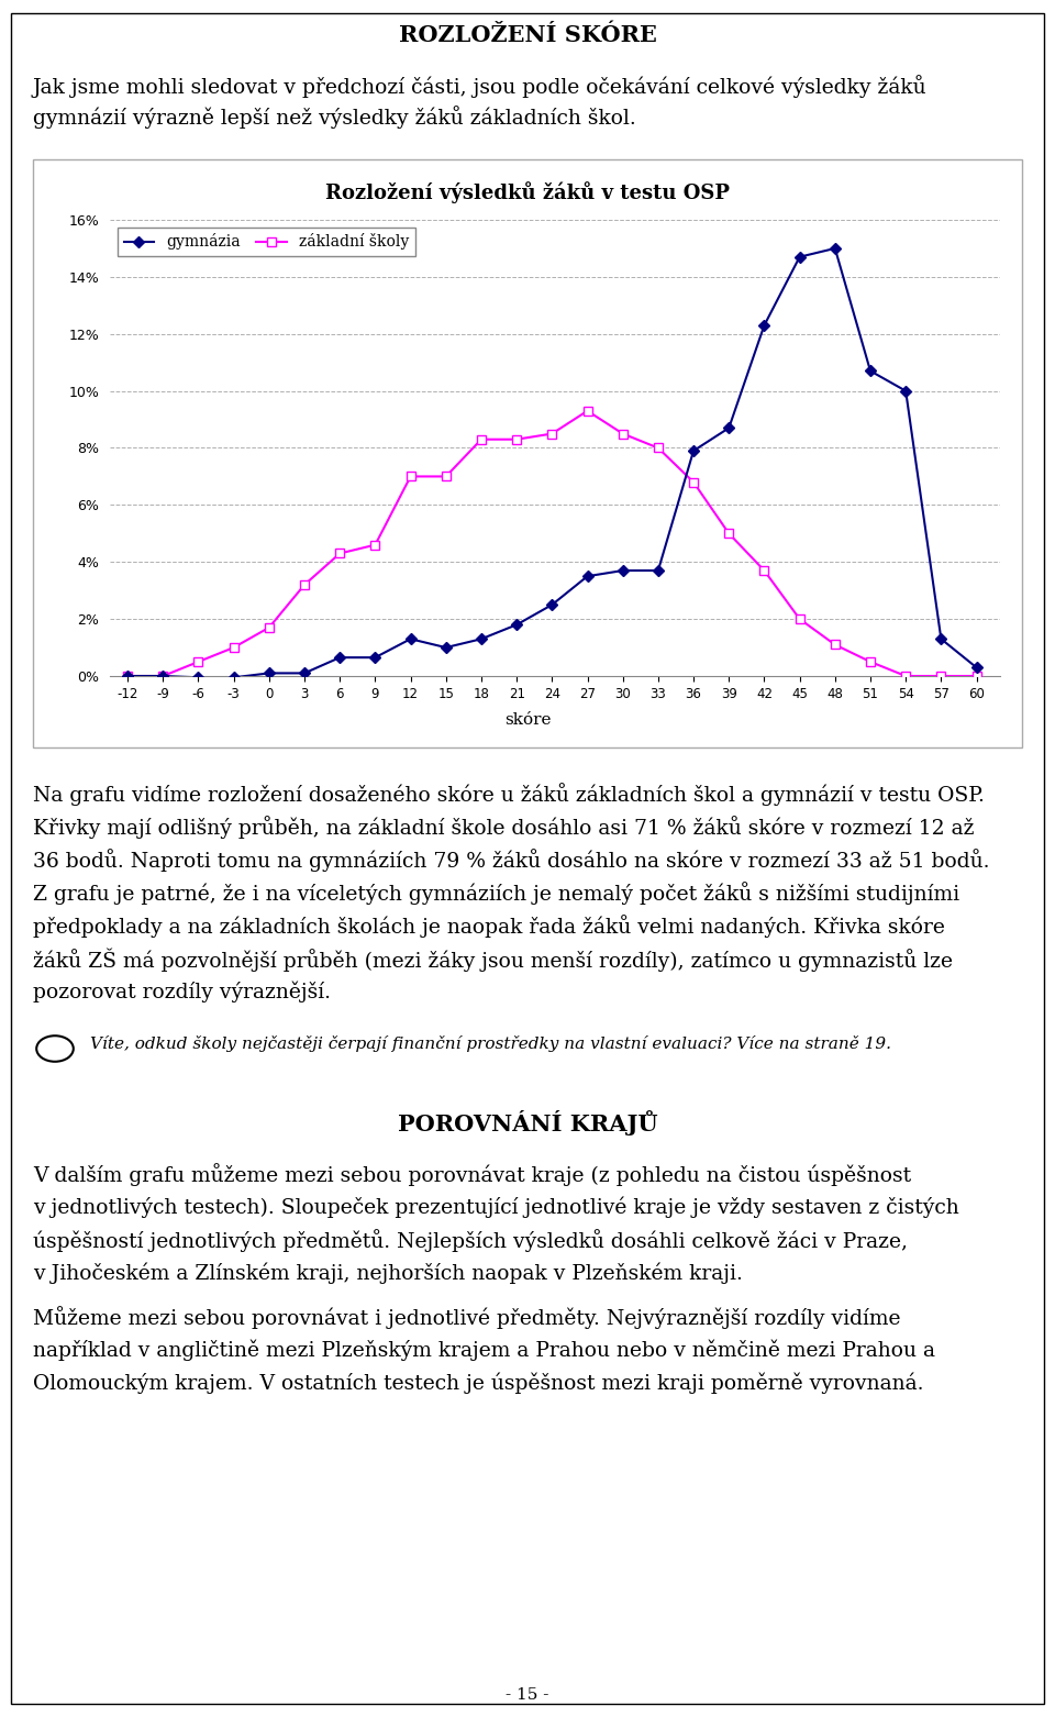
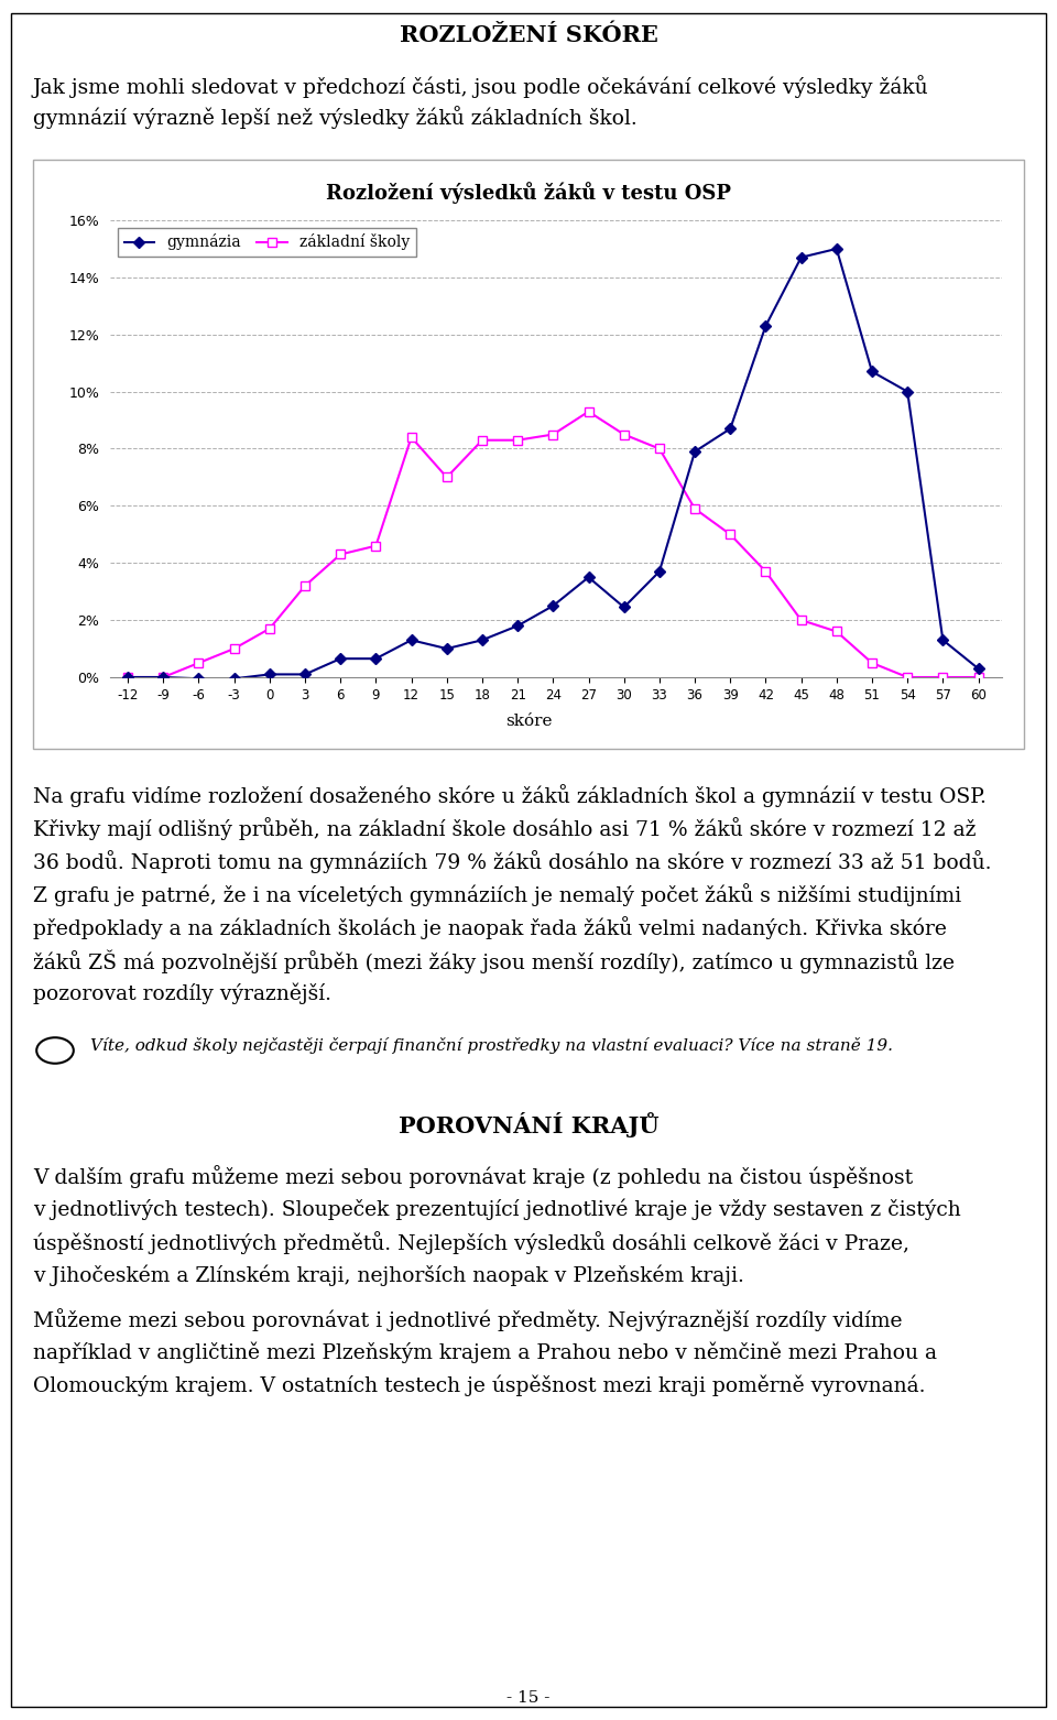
základní školy/12: 7.0% -> 8.4%
gymnázia/30: 3.70% -> 2.45%
základní školy/36: 6.8% -> 5.9%
základní školy/48: 1.1% -> 1.6%
